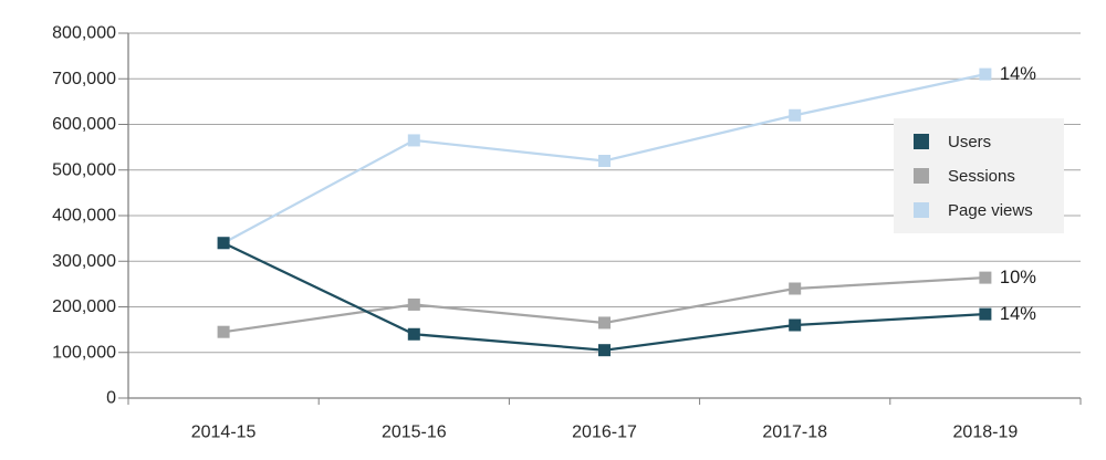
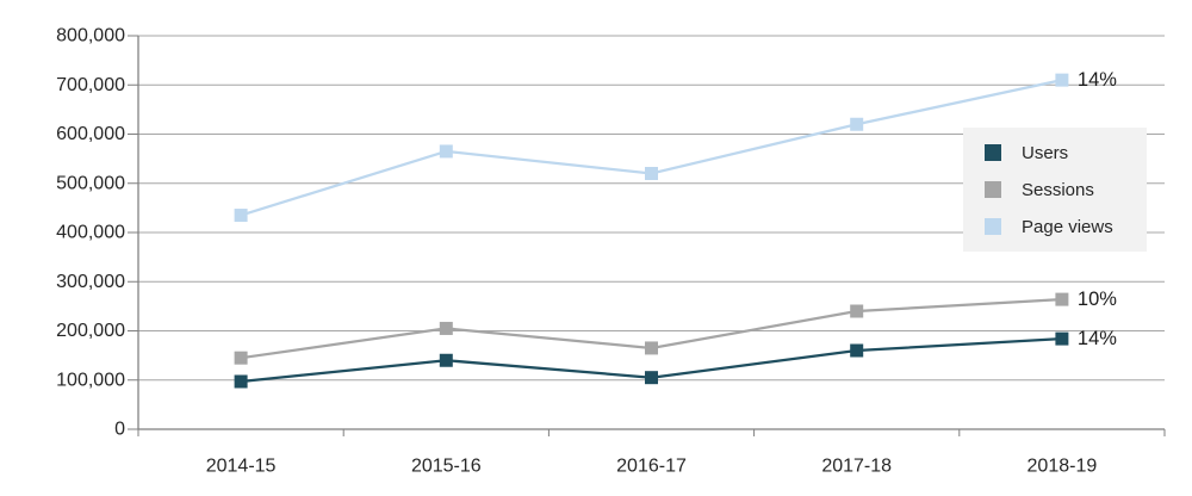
Users/2014-15: 340000 -> 100000
Page views/2014-15: 340000 -> 440000
